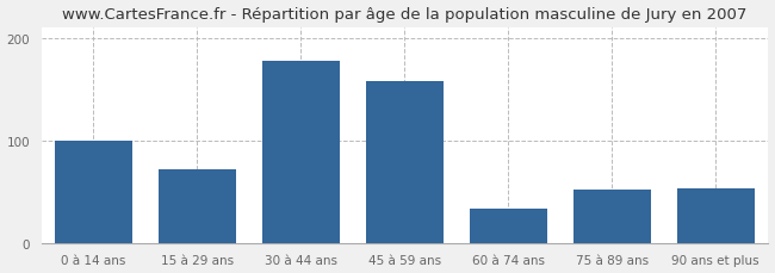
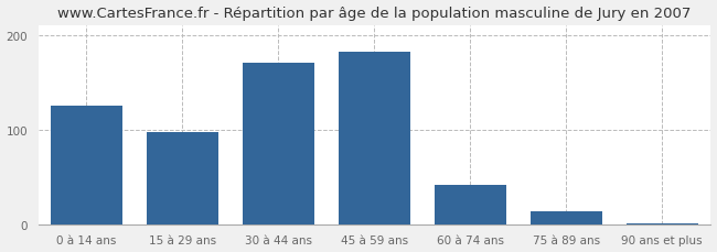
0 à 14 ans: 100 -> 125
15 à 29 ans: 72 -> 98
30 à 44 ans: 178 -> 170
45 à 59 ans: 158 -> 182
60 à 74 ans: 34 -> 42
75 à 89 ans: 52 -> 14
90 ans et plus: 54 -> 2
